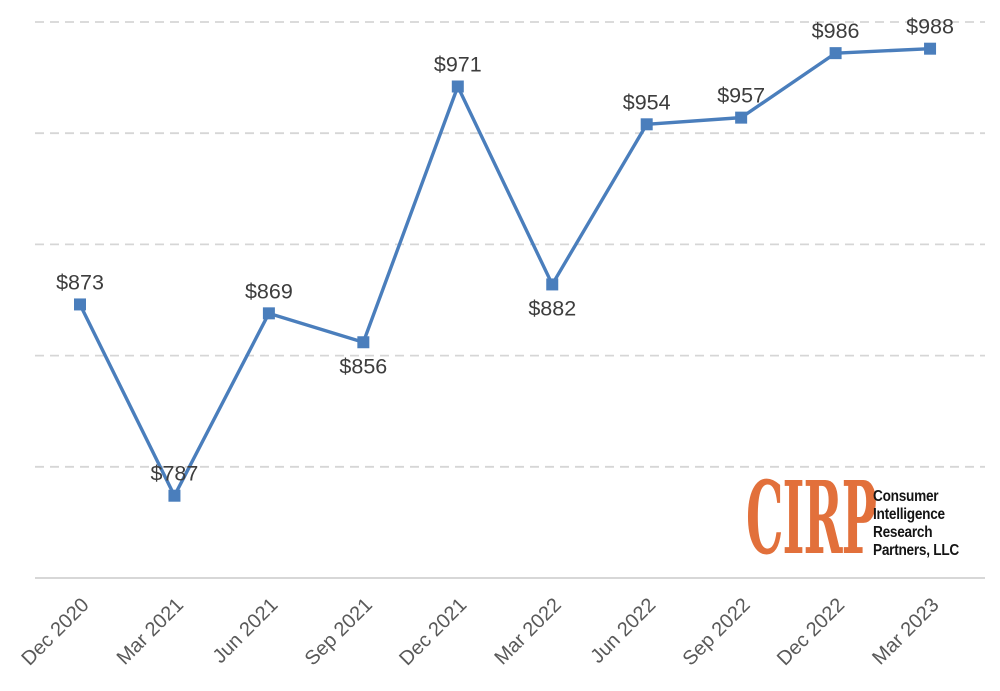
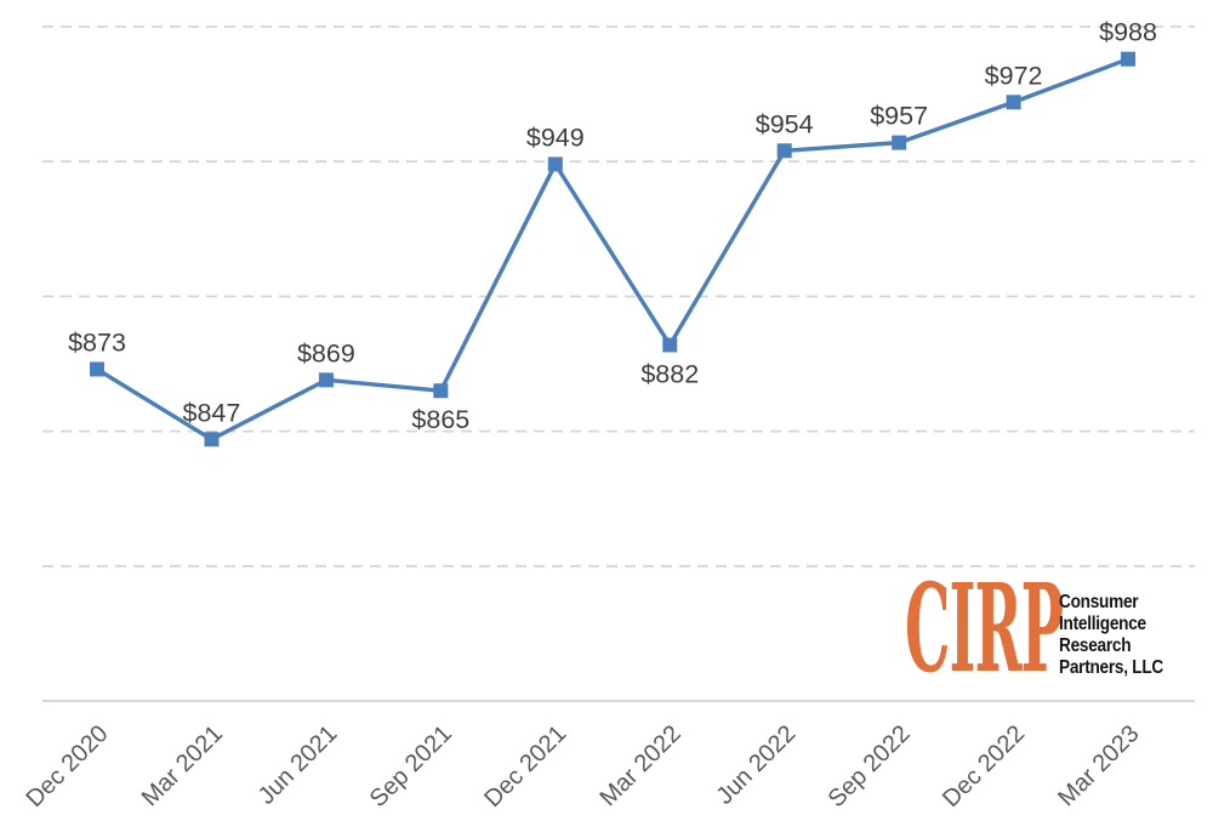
Mar 2021: $787 -> $847
Sep 2021: $856 -> $865
Dec 2021: $971 -> $949
Dec 2022: $986 -> $972
